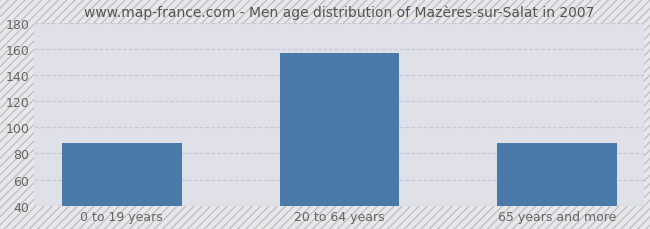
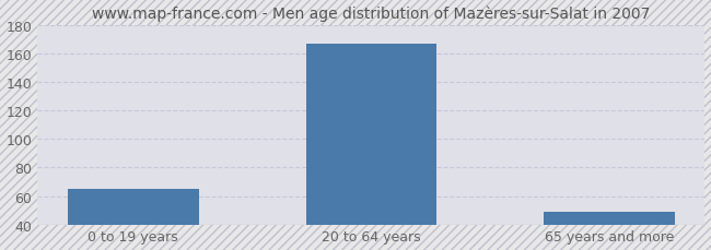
0 to 19 years: 88 -> 65
20 to 64 years: 157 -> 167
65 years and more: 88 -> 49
